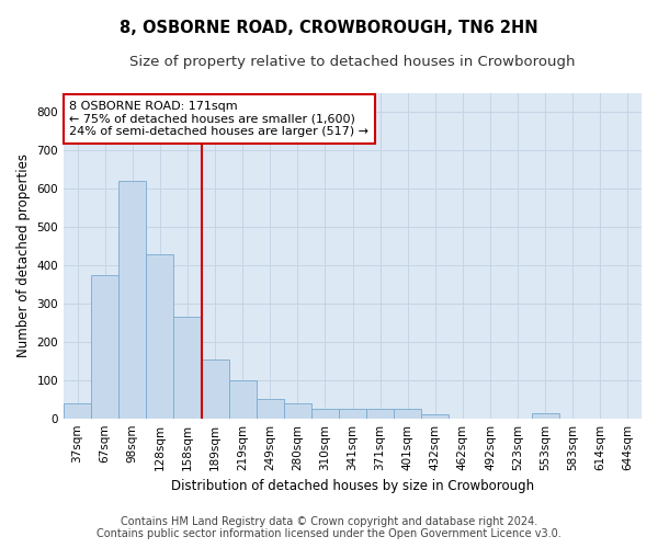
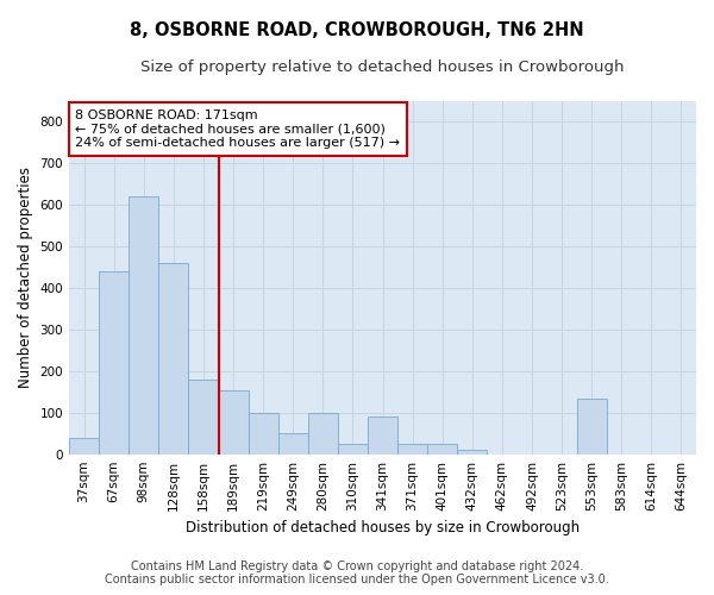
67sqm: 375 -> 440
128sqm: 430 -> 460
158sqm: 265 -> 180
280sqm: 40 -> 100
341sqm: 25 -> 90
553sqm: 12 -> 135
